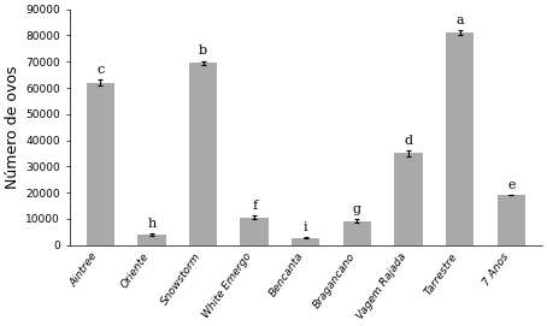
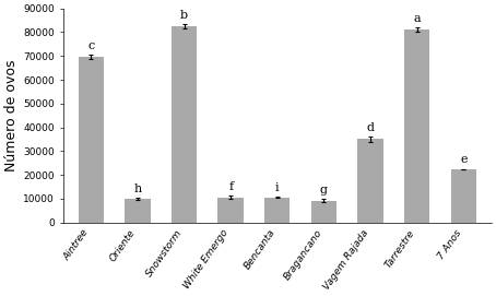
Aintree: 62000 -> 69500
Oriente: 4000 -> 10000
Snowstorm: 69500 -> 82500
Bencanta: 2800 -> 10500
7 Anos: 19000 -> 22500
